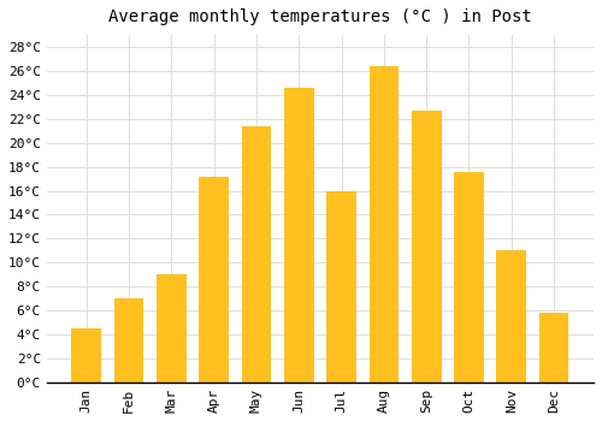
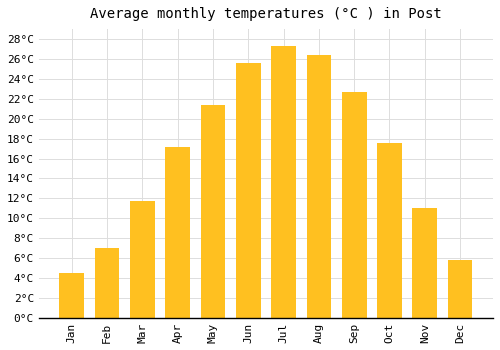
Mar: 9.0°C -> 11.7°C
Jun: 24.6°C -> 25.6°C
Jul: 16.0°C -> 27.3°C
